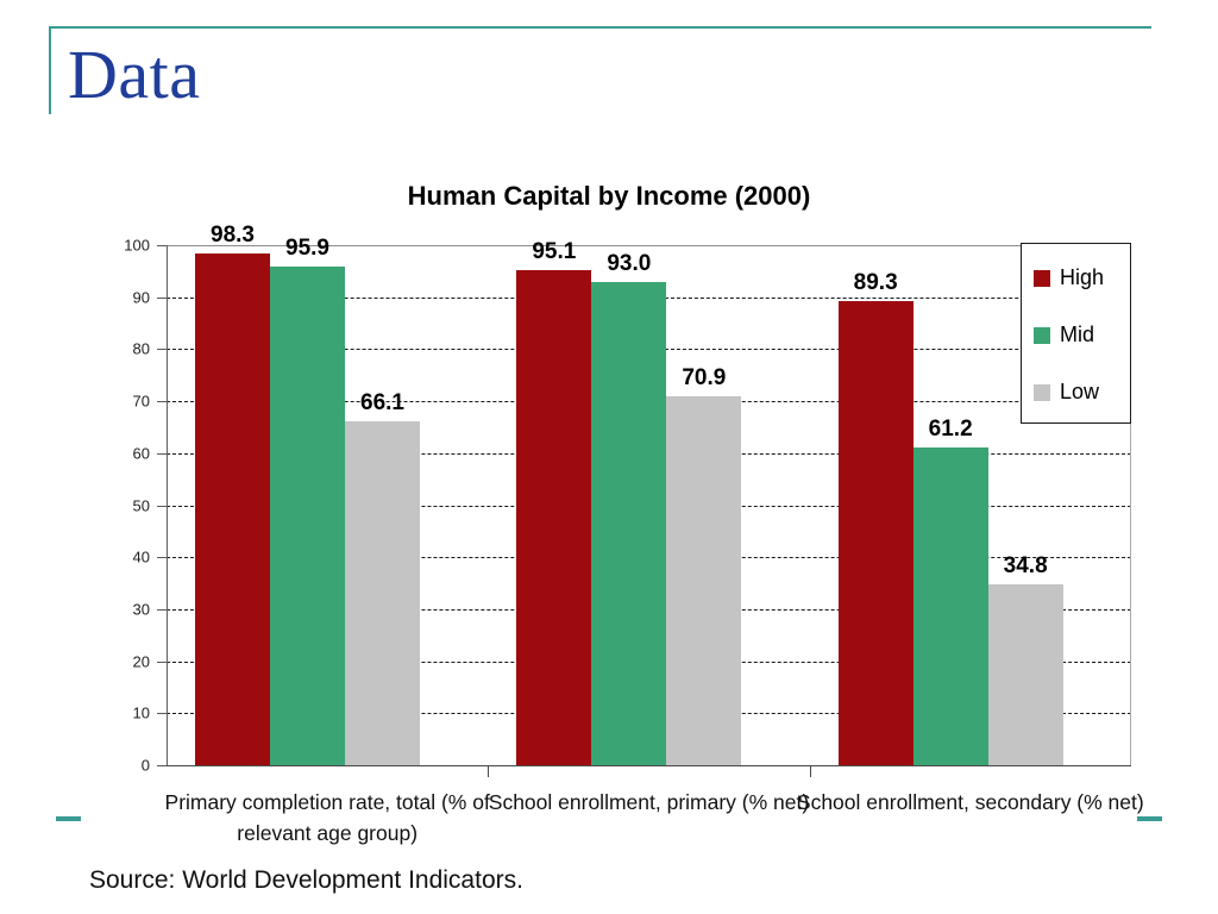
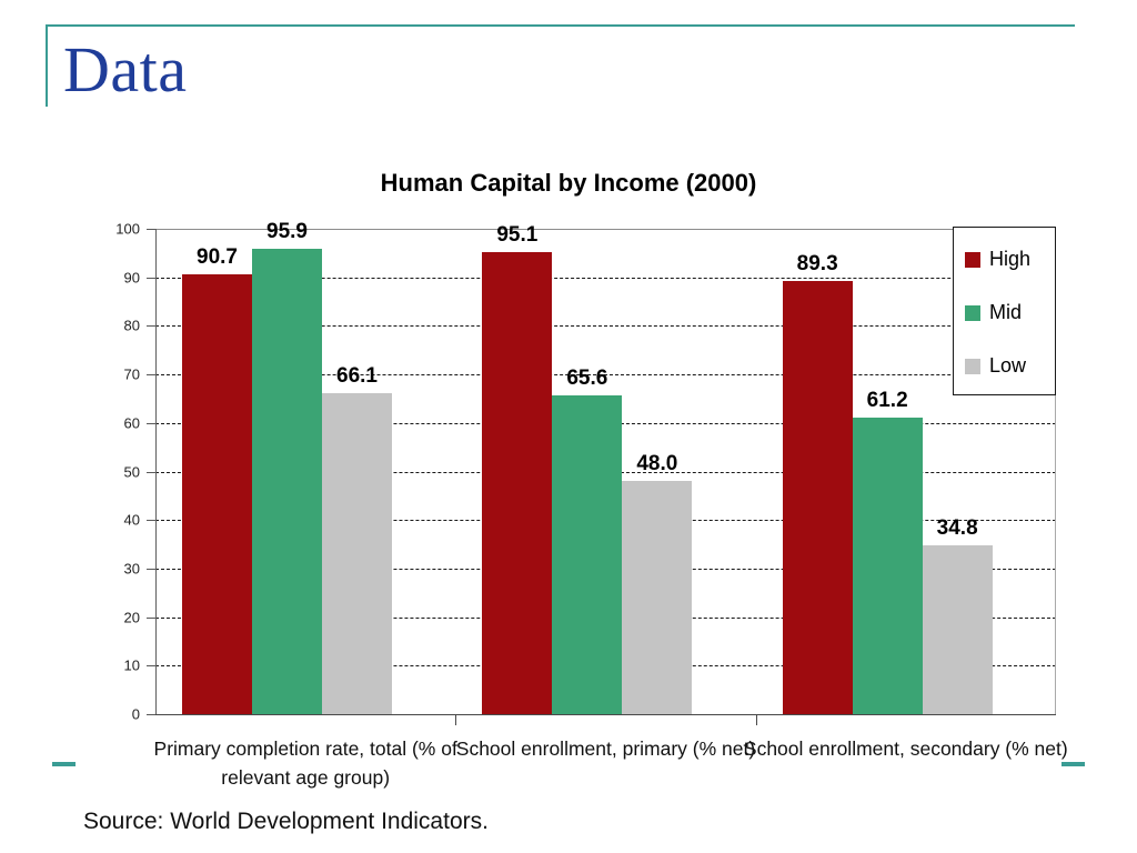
High/Primary completion rate, total (% of relevant age group): 98.3 -> 90.7
Mid/School enrollment, primary (% net): 93.0 -> 65.6
Low/School enrollment, primary (% net): 70.9 -> 48.0
